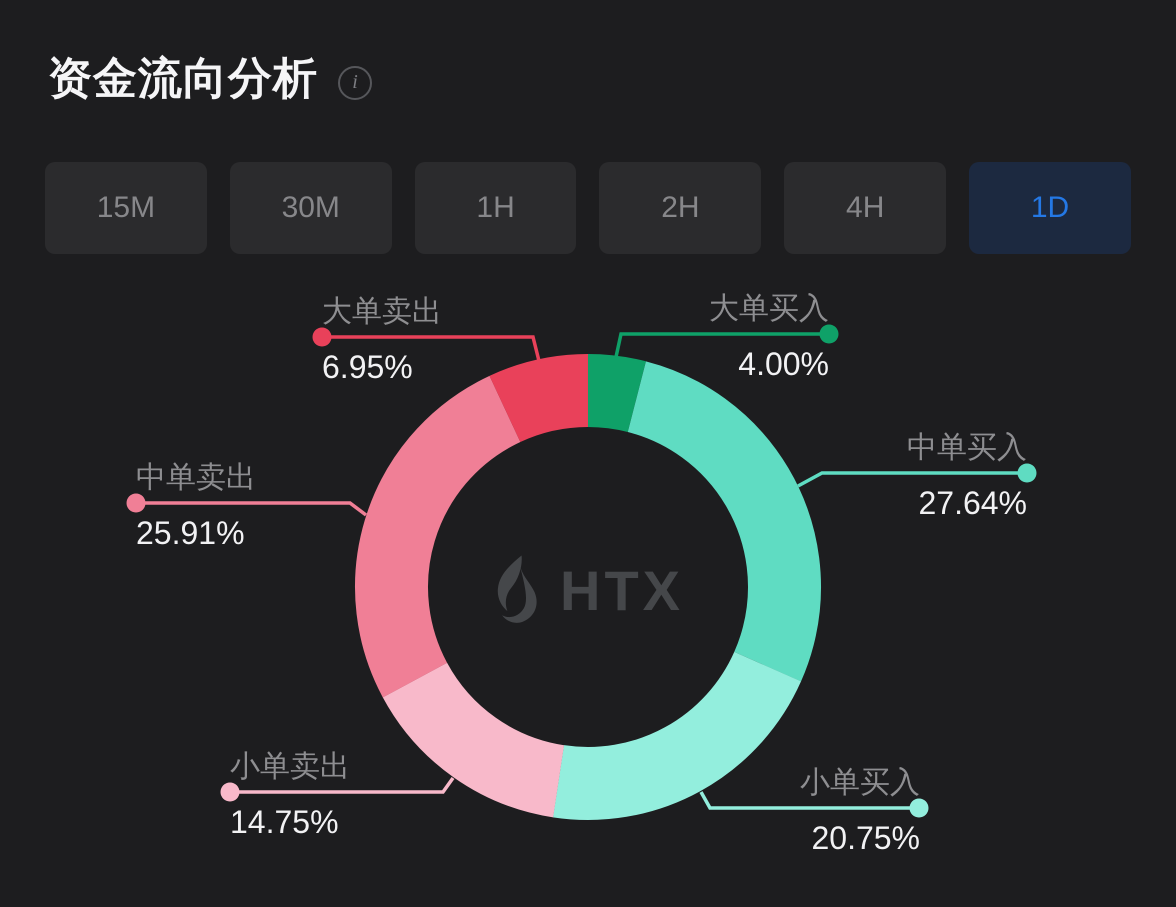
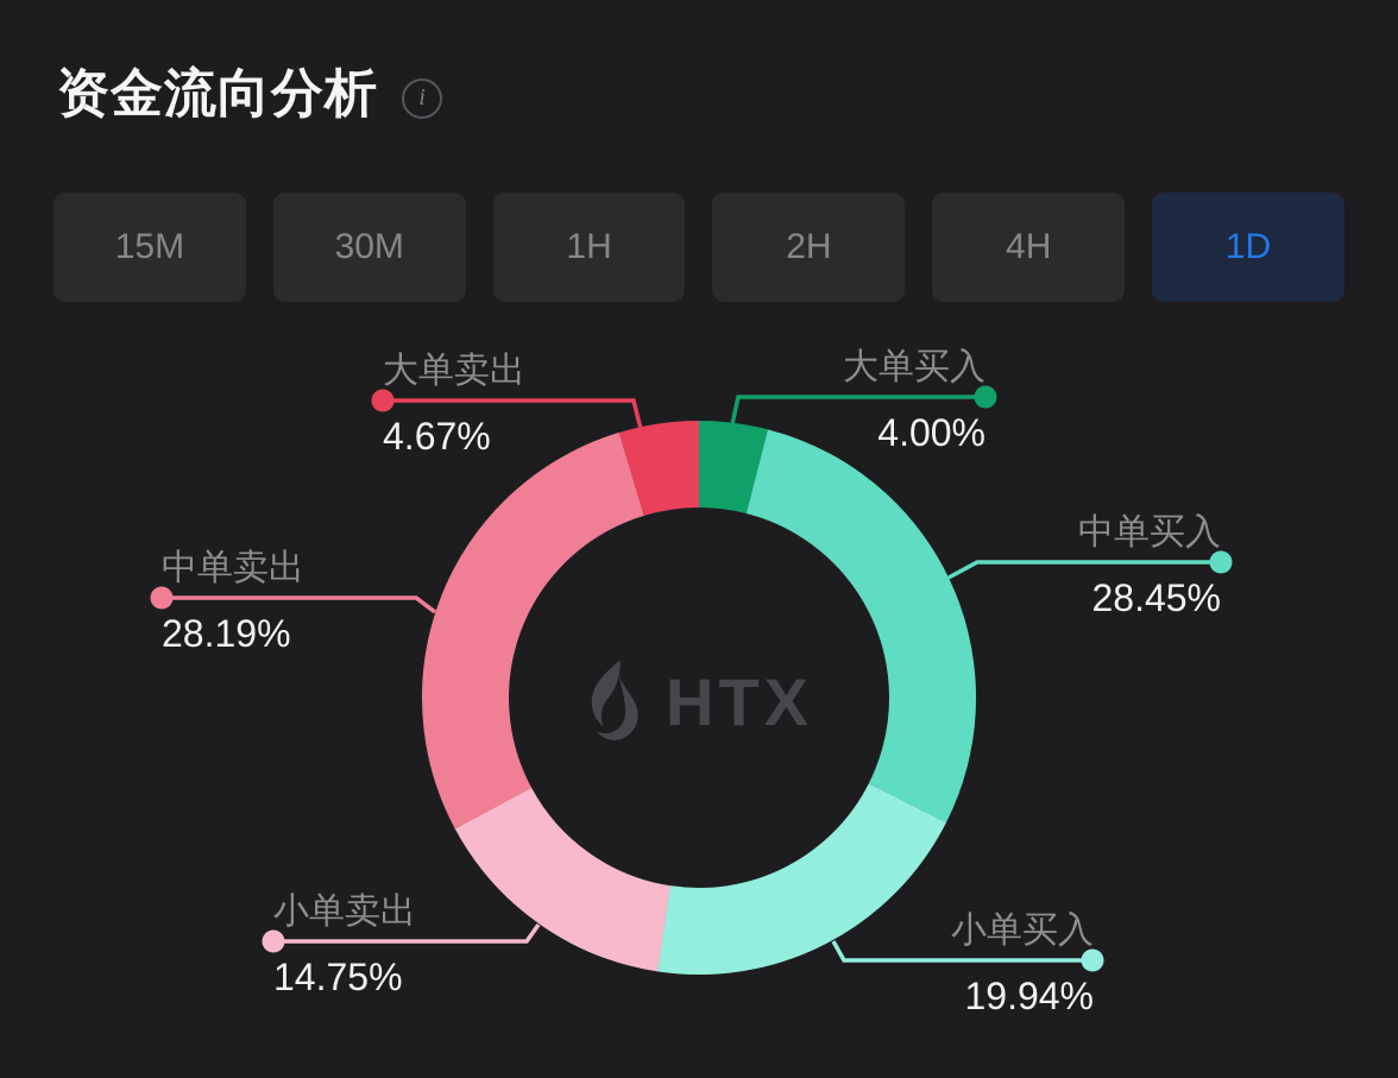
中单买入: 27.64% -> 28.45%
小单买入: 20.75% -> 19.94%
中单卖出: 25.91% -> 28.19%
大单卖出: 6.95% -> 4.67%
